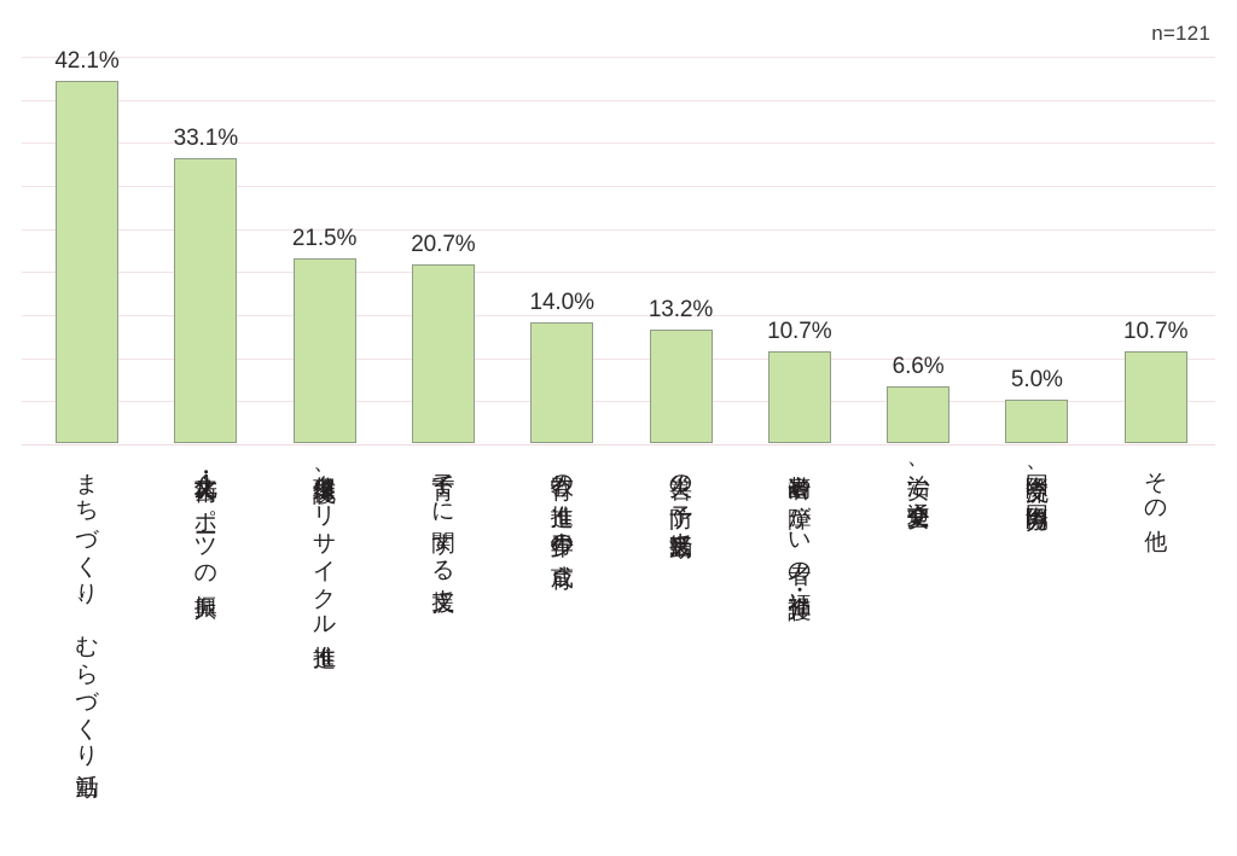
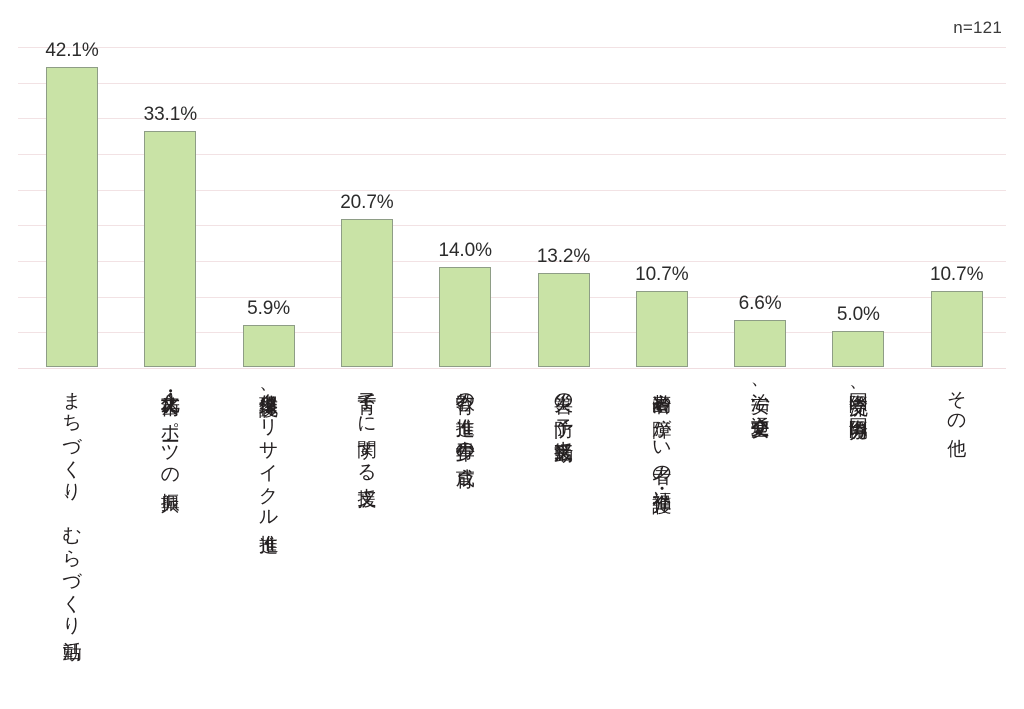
自然環境保護、リサイクル推進: 21.5% -> 5.9%
